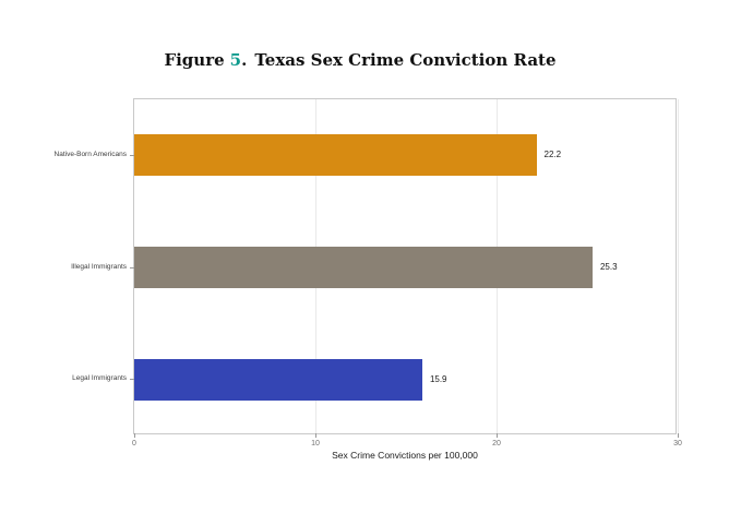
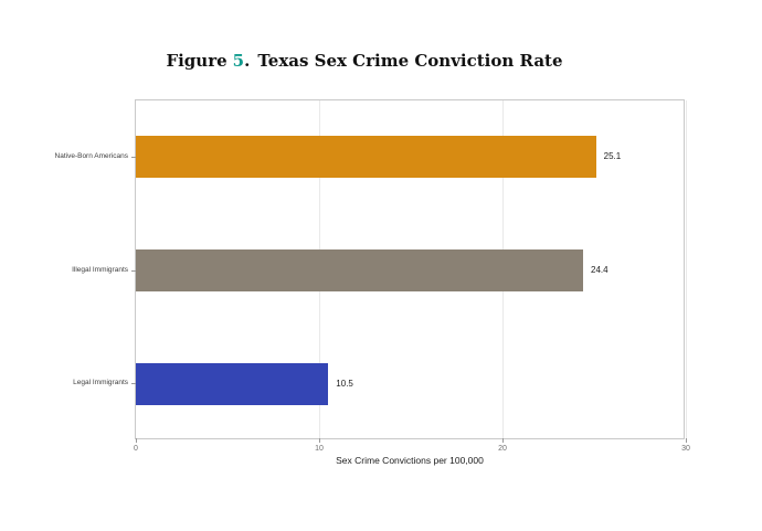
Native-Born Americans: 22.2 -> 25.1
Illegal Immigrants: 25.3 -> 24.4
Legal Immigrants: 15.9 -> 10.5
